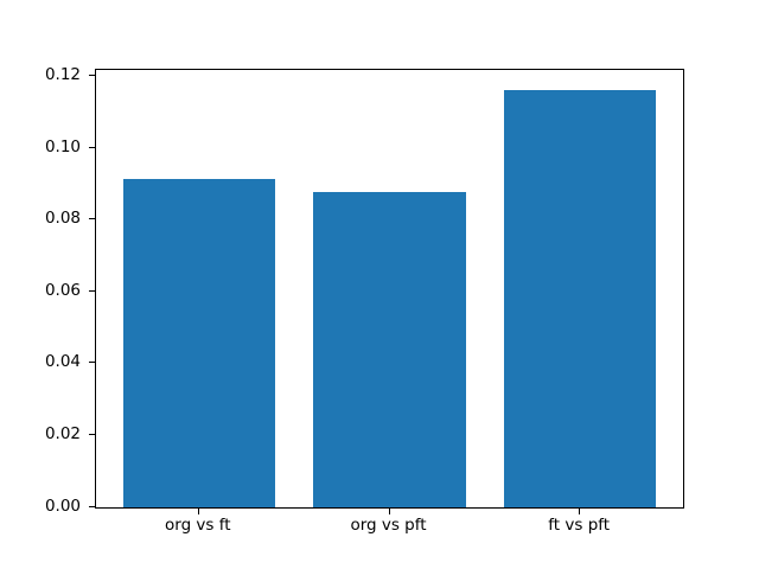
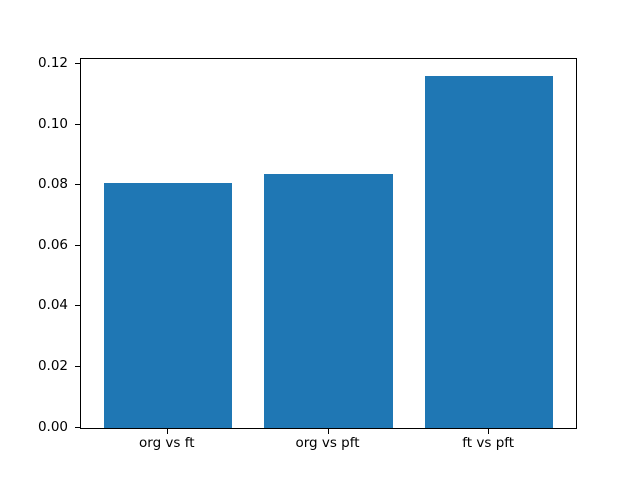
org vs ft: 0.091 -> 0.081
org vs pft: 0.088 -> 0.084
